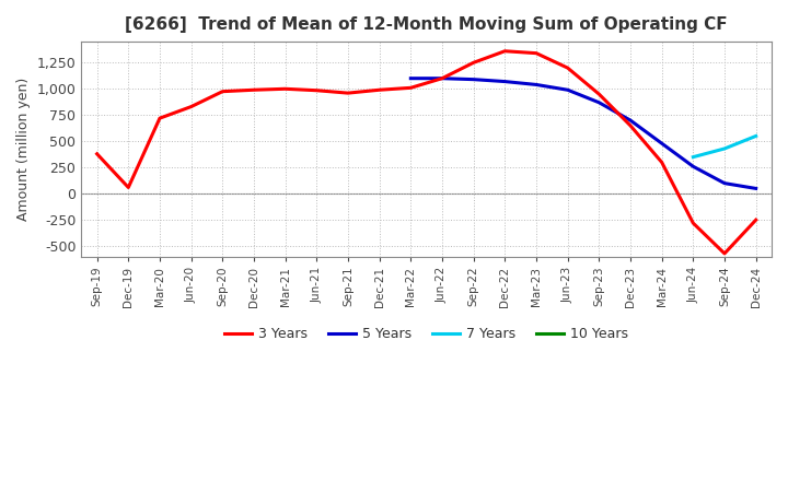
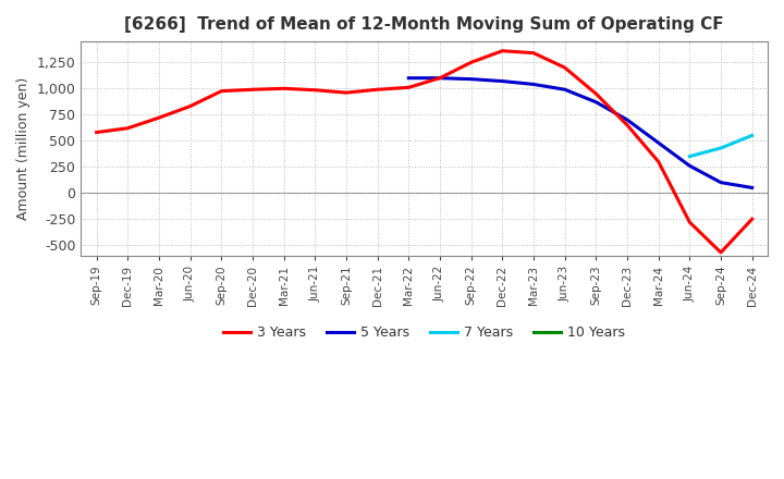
3 Years/Sep-19: 380 -> 580
3 Years/Dec-19: 60 -> 620
